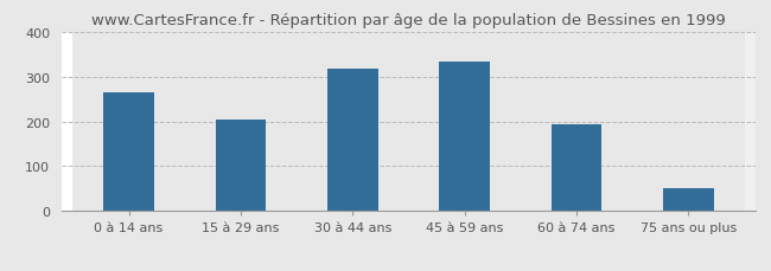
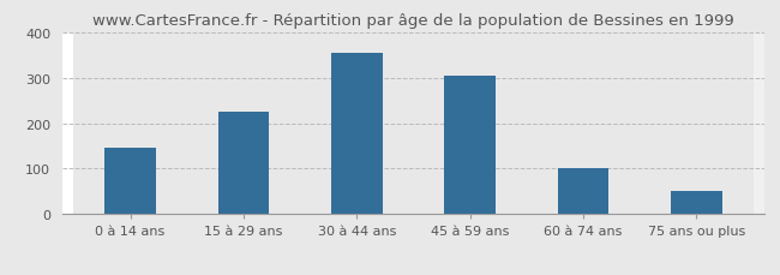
0 à 14 ans: 265 -> 145
15 à 29 ans: 205 -> 225
30 à 44 ans: 318 -> 355
45 à 59 ans: 332 -> 305
60 à 74 ans: 194 -> 100
